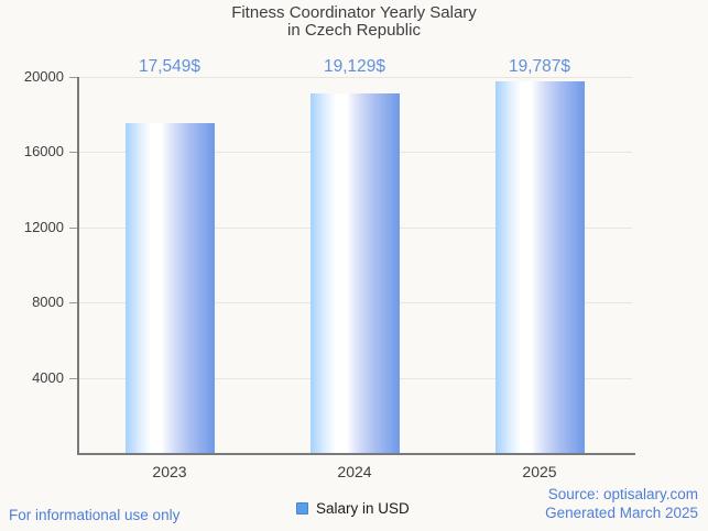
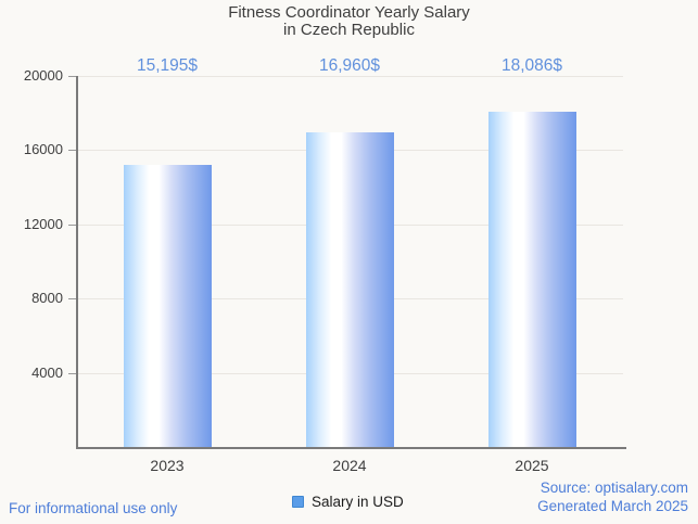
2023: 17,549 -> 15,195
2024: 19,129 -> 16,960
2025: 19,787 -> 18,086
